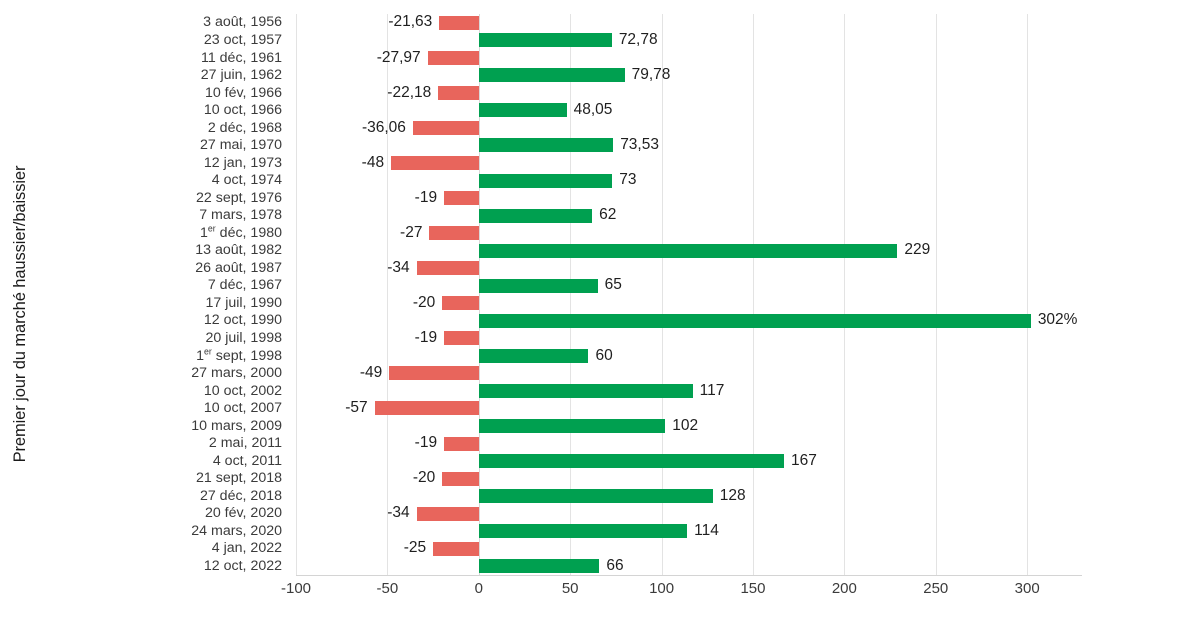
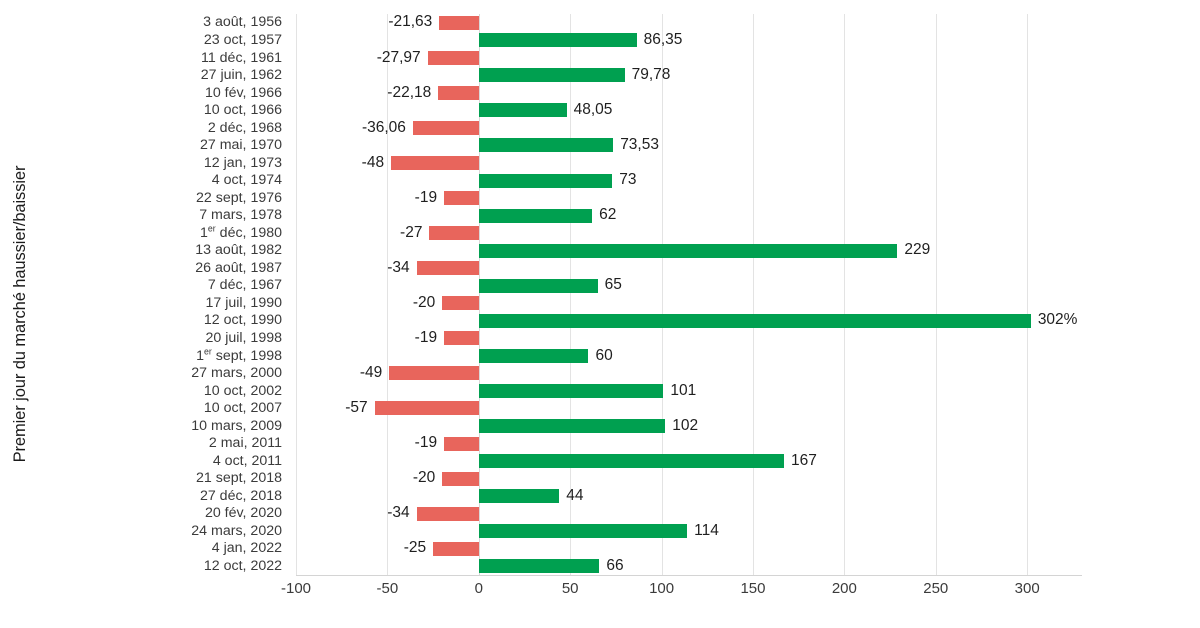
23 oct, 1957: 72,78 -> 86,35
10 oct, 2002: 117 -> 101
27 déc, 2018: 128 -> 44
